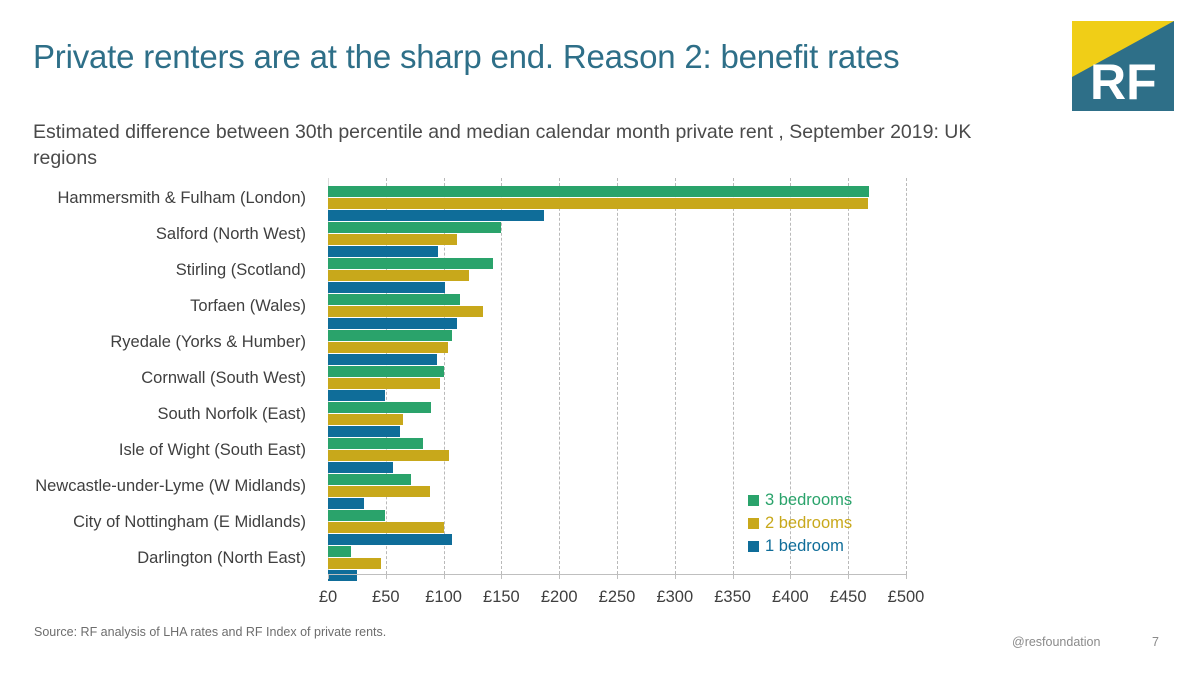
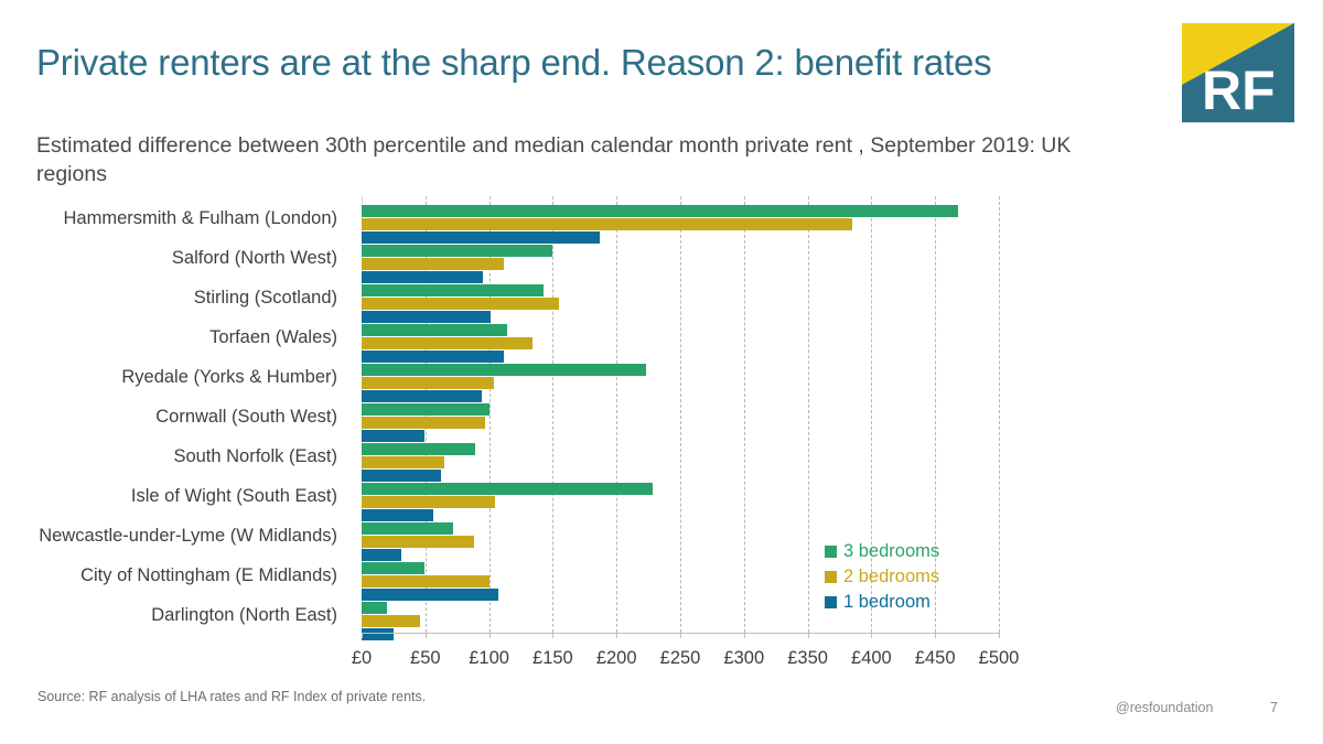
2 bedrooms/Hammersmith & Fulham (London): £467 -> £385
2 bedrooms/Stirling (Scotland): £122 -> £155
3 bedrooms/Ryedale (Yorks & Humber): £107 -> £223
3 bedrooms/Isle of Wight (South East): £82 -> £228
